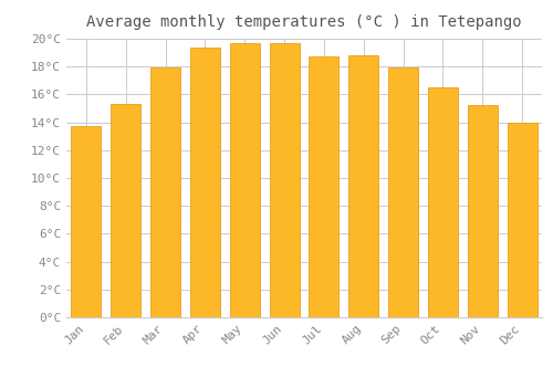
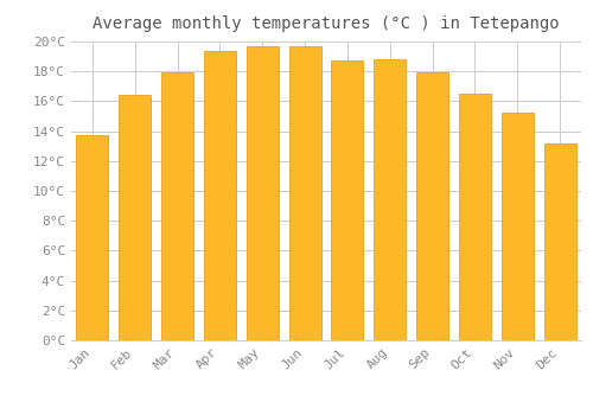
Feb: 15.3°C -> 16.4°C
Dec: 14.0°C -> 13.2°C
